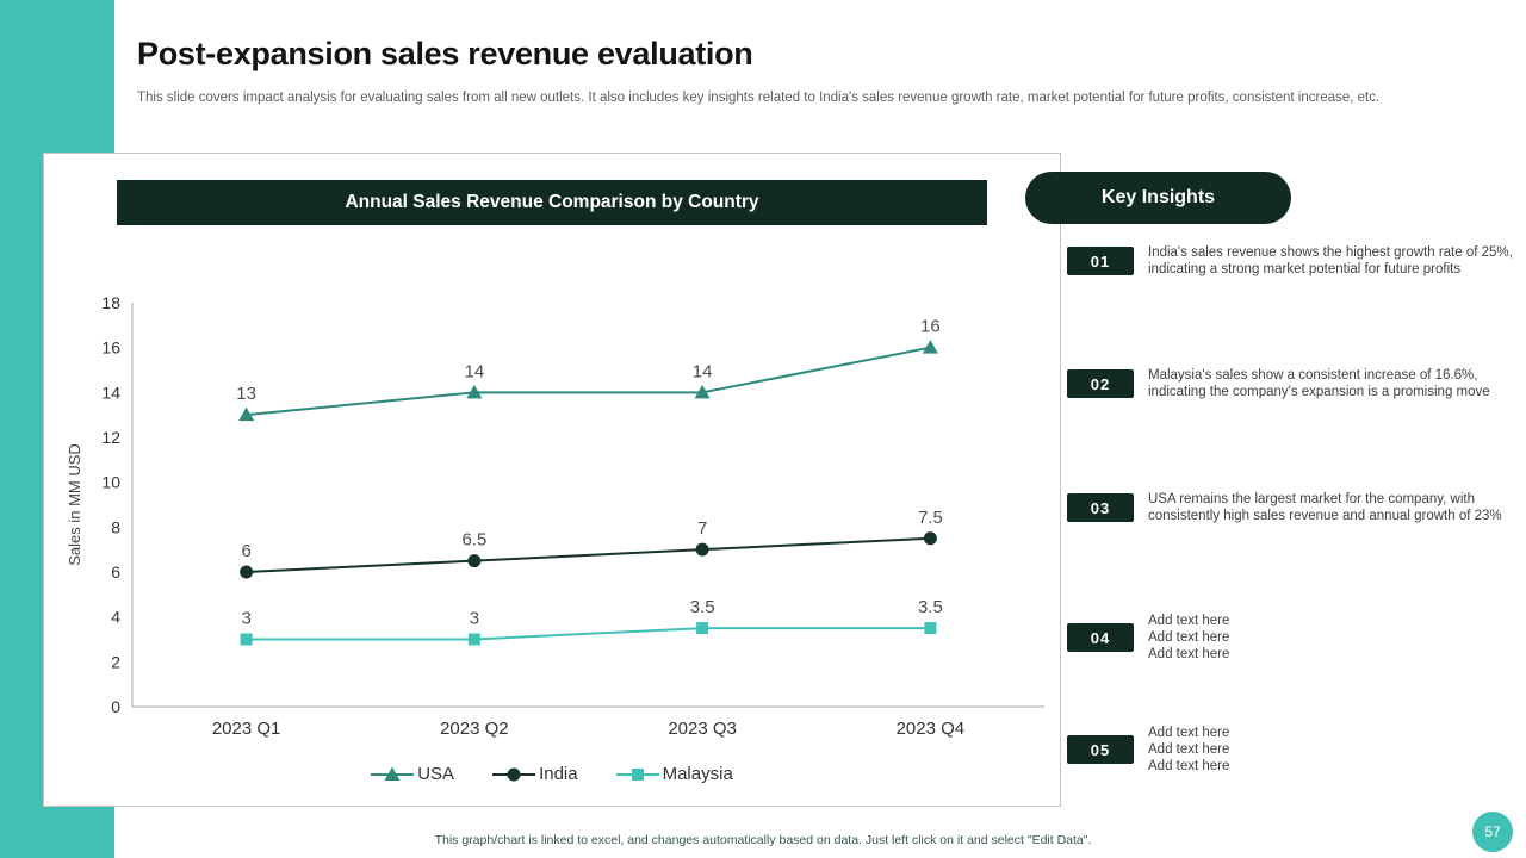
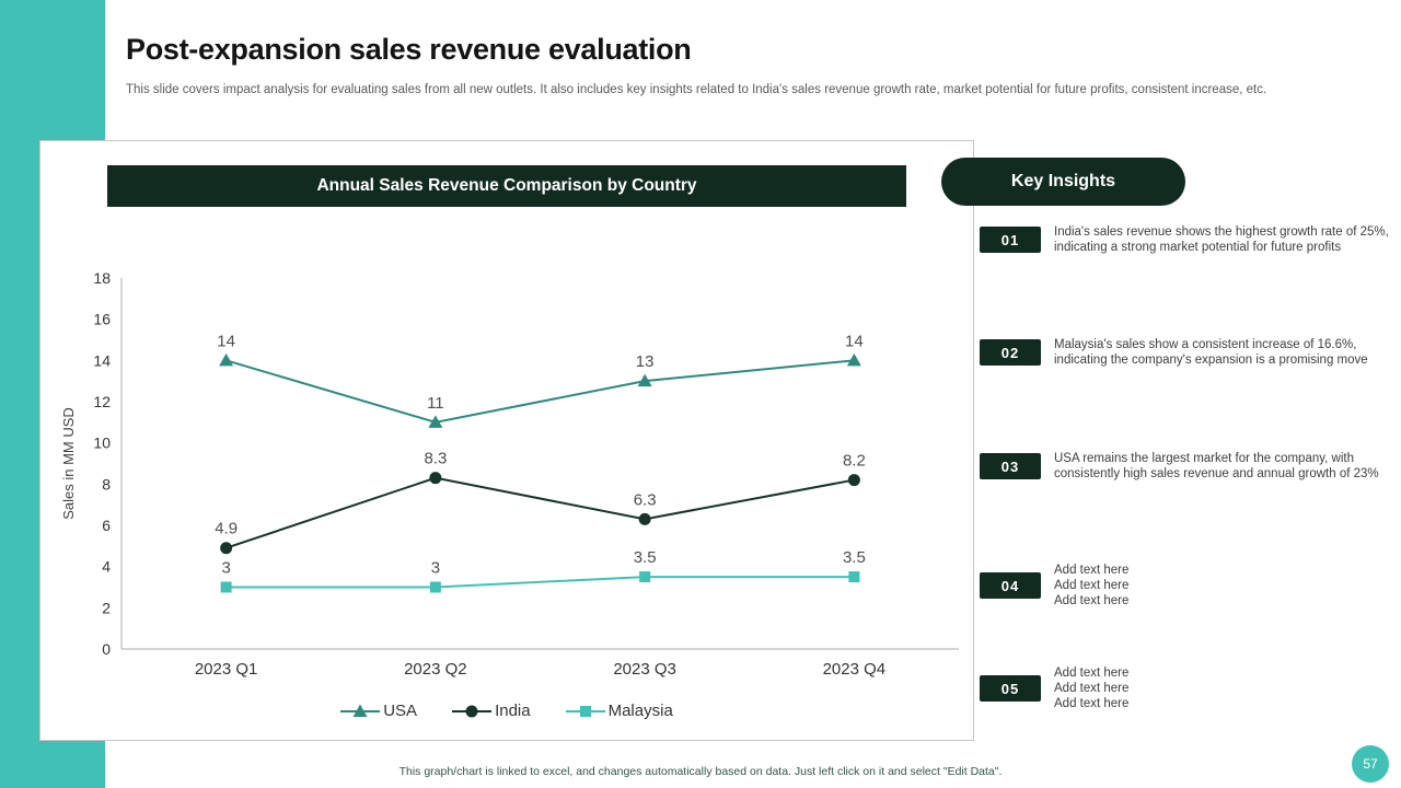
USA/2023 Q1: 13 -> 14
India/2023 Q1: 6 -> 4.9
USA/2023 Q2: 14 -> 11
India/2023 Q2: 6.5 -> 8.3
USA/2023 Q3: 14 -> 13
India/2023 Q3: 7 -> 6.3
USA/2023 Q4: 16 -> 14
India/2023 Q4: 7.5 -> 8.2
